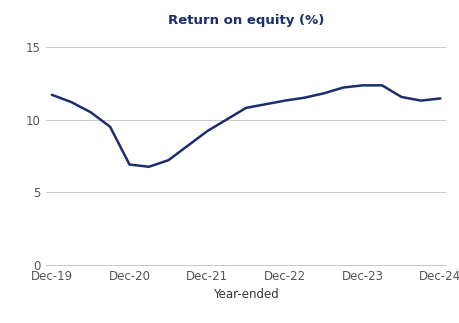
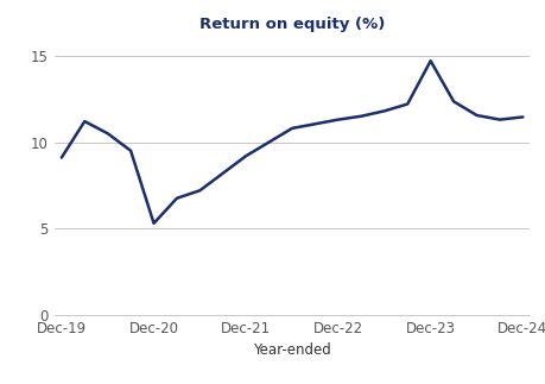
Dec-19: 11.7 -> 9.1
Dec-20: 6.9 -> 5.3
Dec-23: 12.3 -> 14.7
